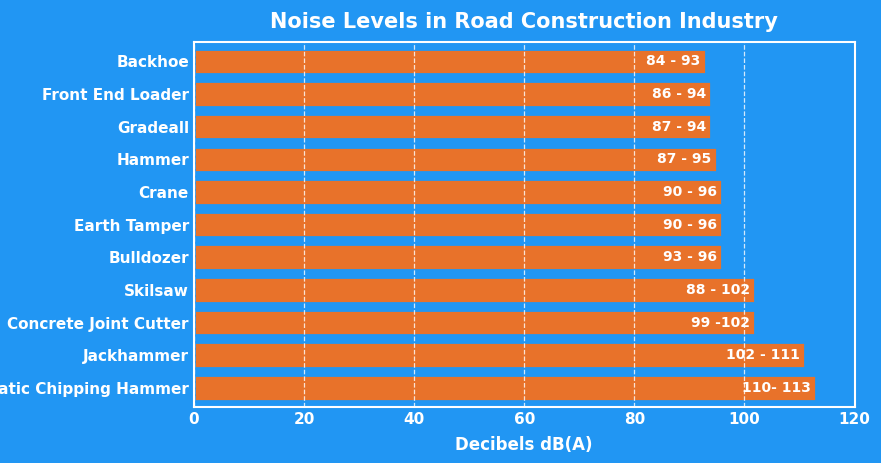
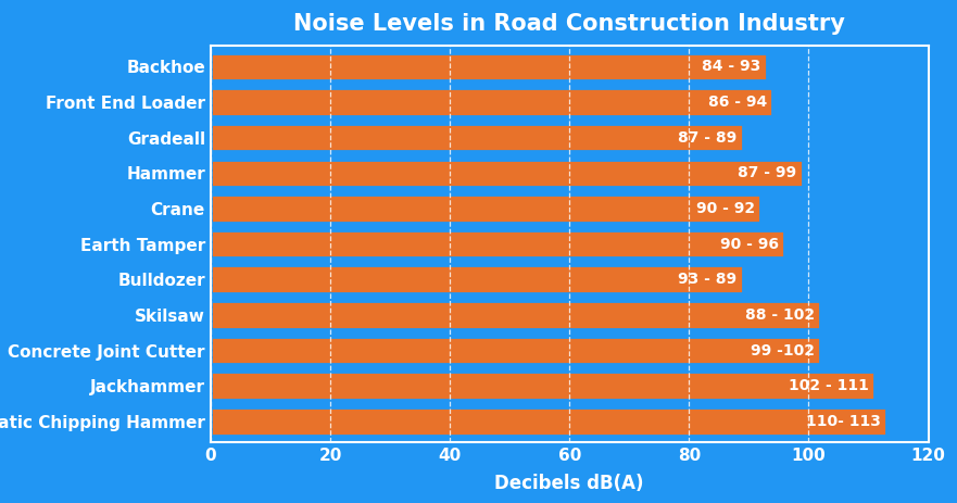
Gradeall: 94 -> 89
Hammer: 95 -> 99
Crane: 96 -> 92
Bulldozer: 96 -> 89
